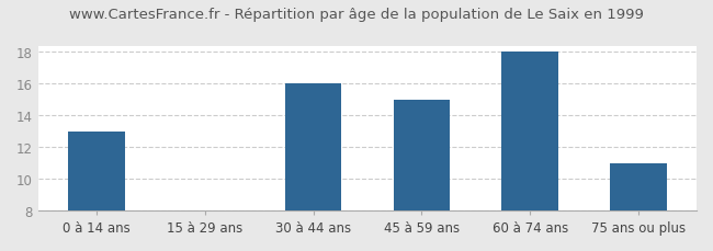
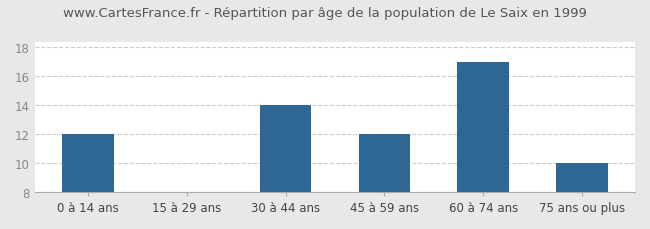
0 à 14 ans: 13.0 -> 12.0
30 à 44 ans: 16.0 -> 14.0
45 à 59 ans: 15.0 -> 12.0
60 à 74 ans: 18.0 -> 17.0
75 ans ou plus: 11.0 -> 10.0
